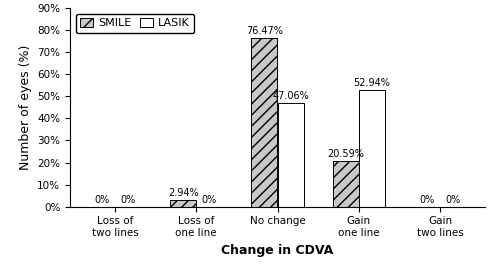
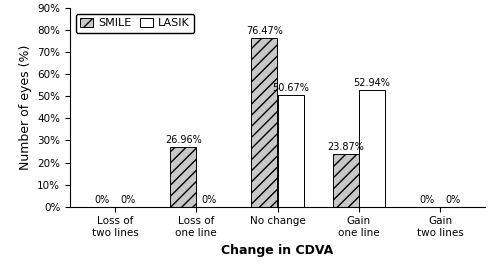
SMILE/Loss of one line: 2.94% -> 26.96%
LASIK/No change: 47.06% -> 50.67%
SMILE/Gain one line: 20.59% -> 23.87%
